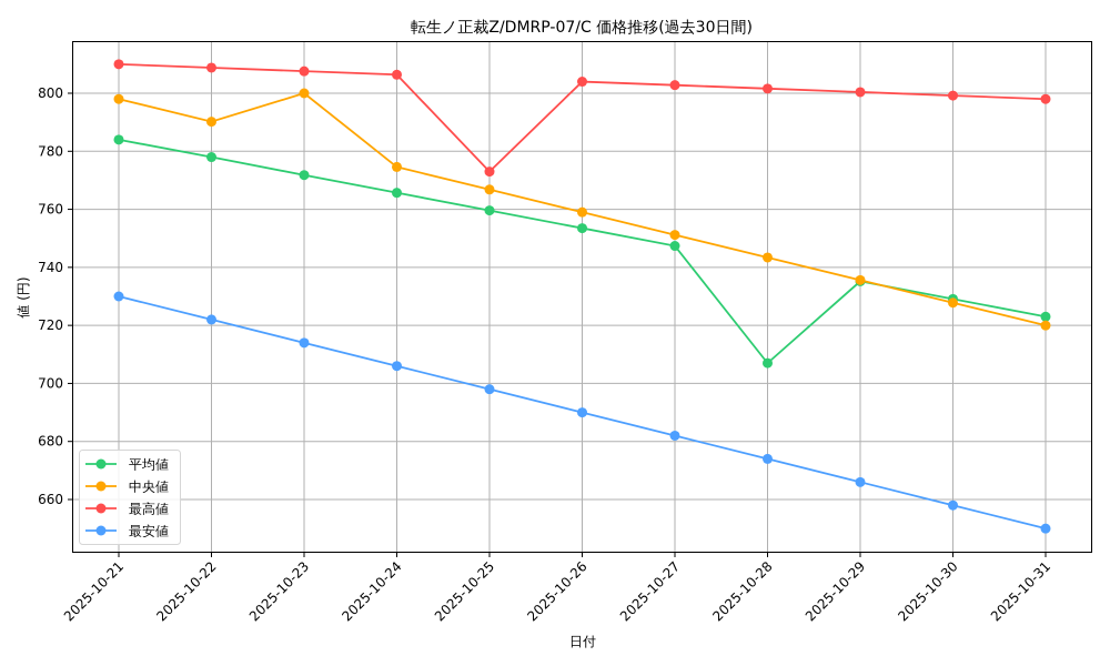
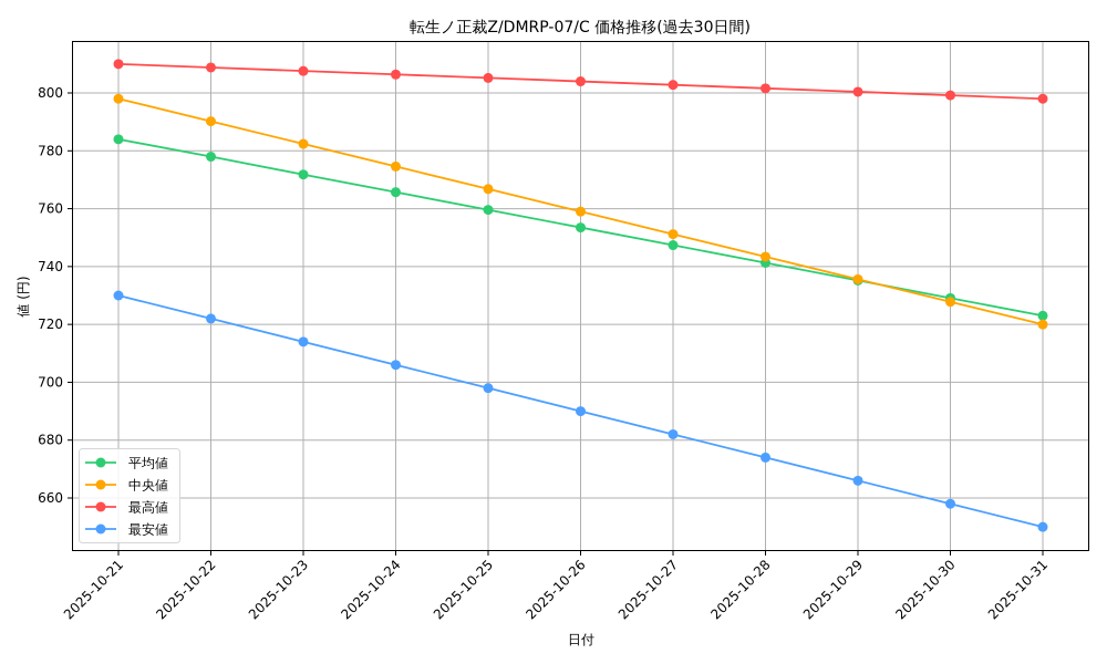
中央値/2025-10-23: 800 -> 782
最高値/2025-10-25: 773 -> 805
平均値/2025-10-28: 707 -> 741
